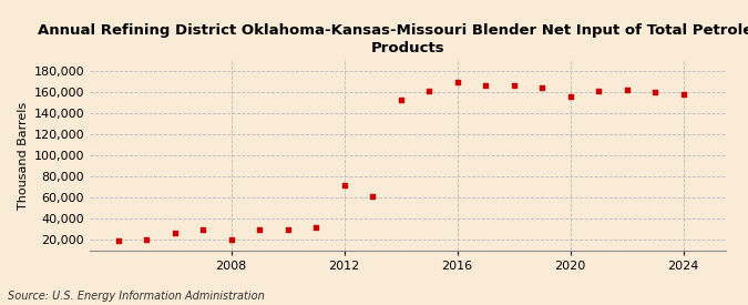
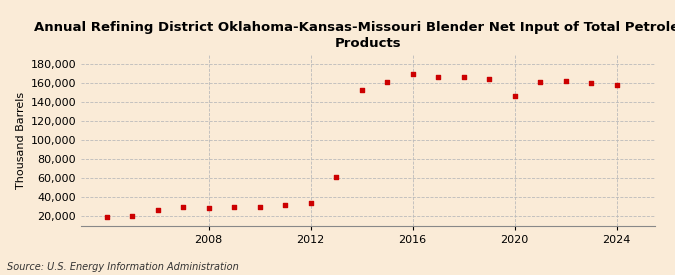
2008: 20,000 -> 29,000
2012: 72,000 -> 34,000
2020: 156,000 -> 147,000
